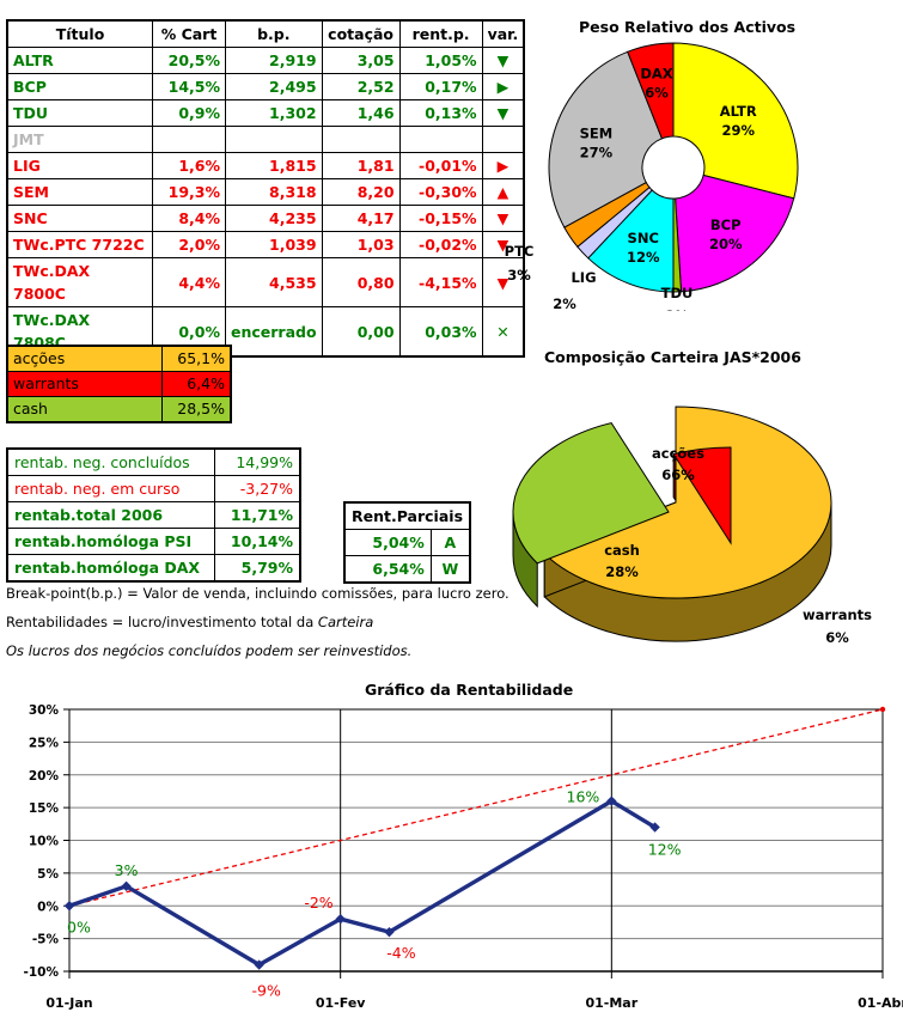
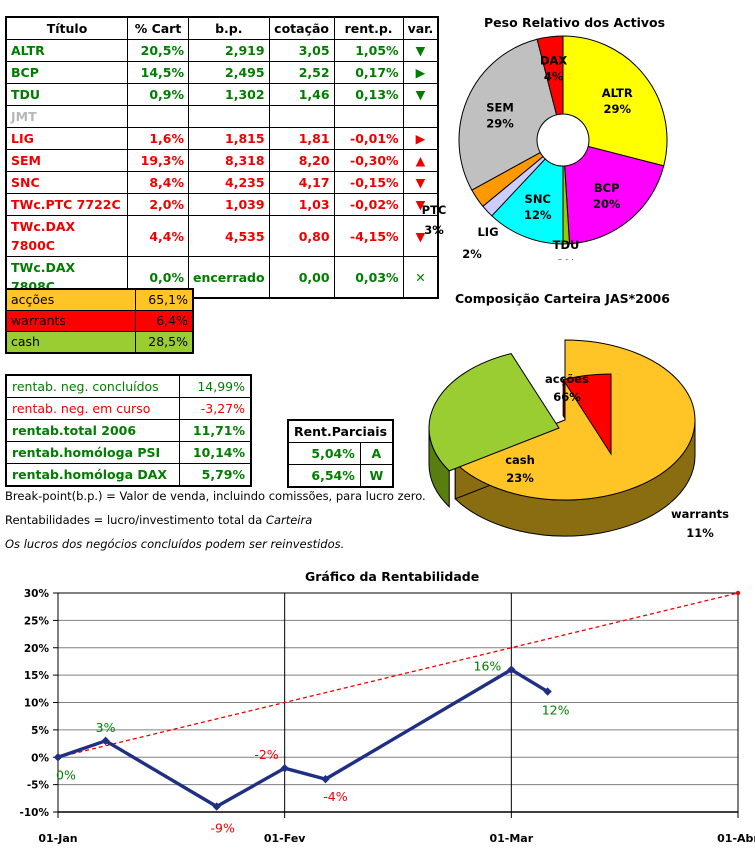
Peso Relativo dos Activos/SEM: 27% -> 29%
Peso Relativo dos Activos/DAX: 6% -> 4%
Composição Carteira JAS*2006/cash: 28% -> 23%
Composição Carteira JAS*2006/warrants: 6% -> 11%
